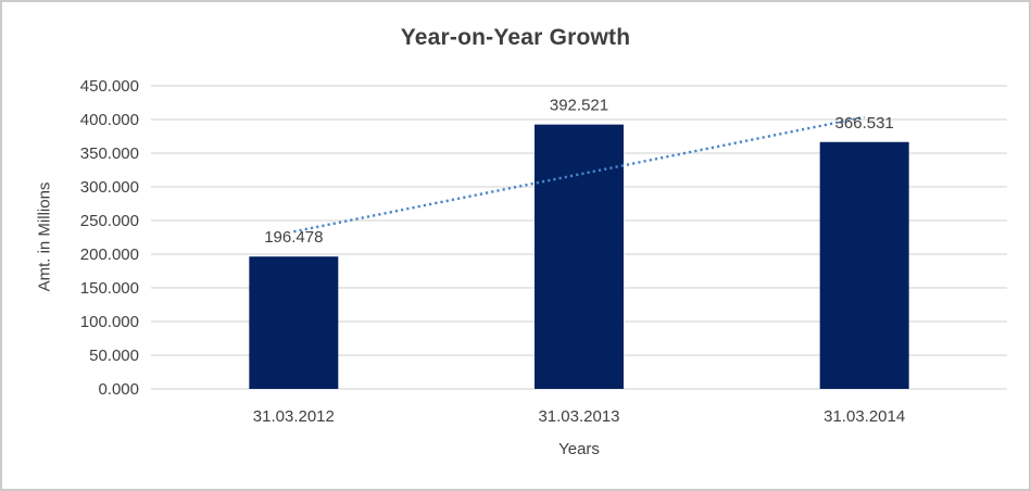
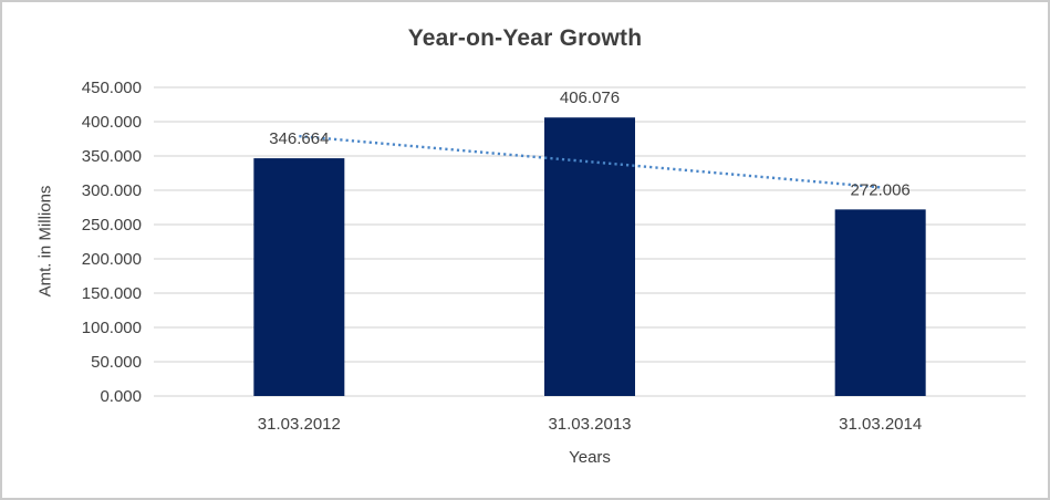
31.03.2012: 196.478 -> 346.664
31.03.2013: 392.521 -> 406.076
31.03.2014: 366.531 -> 272.006
